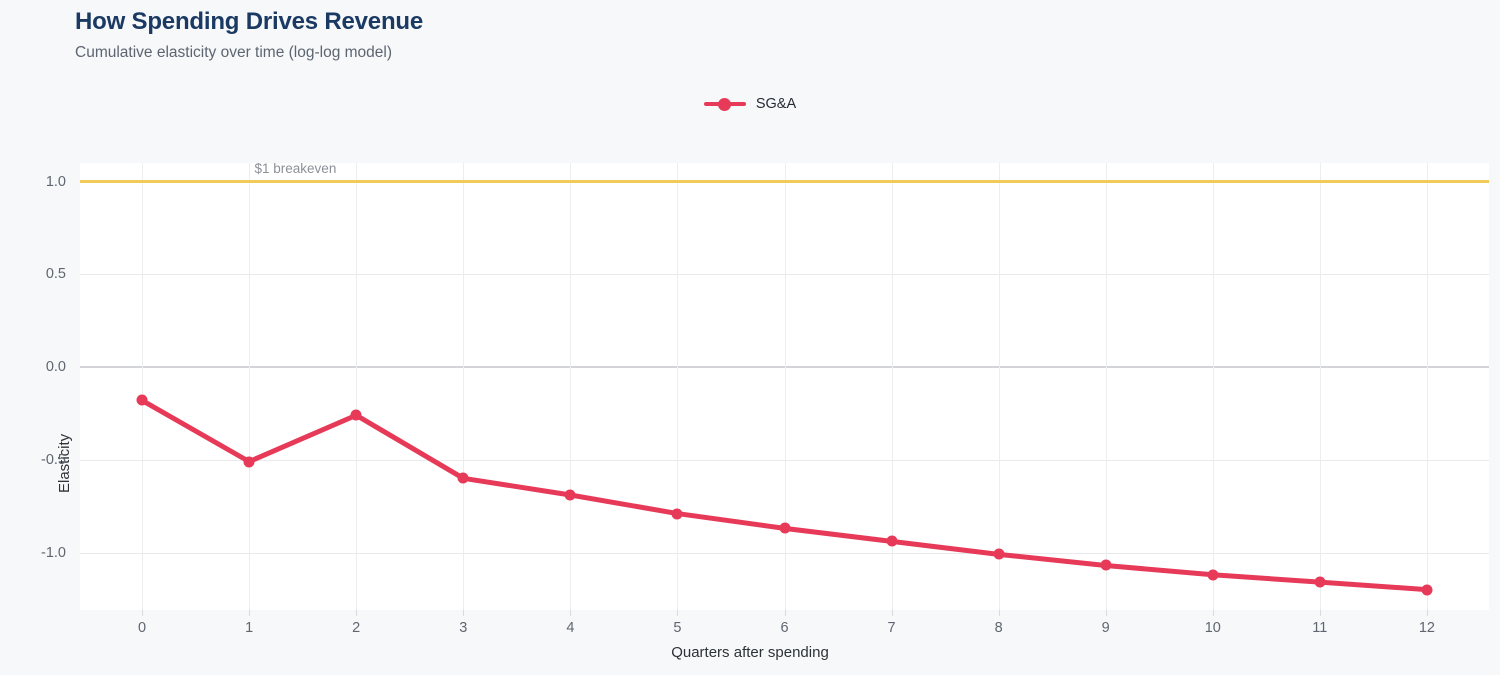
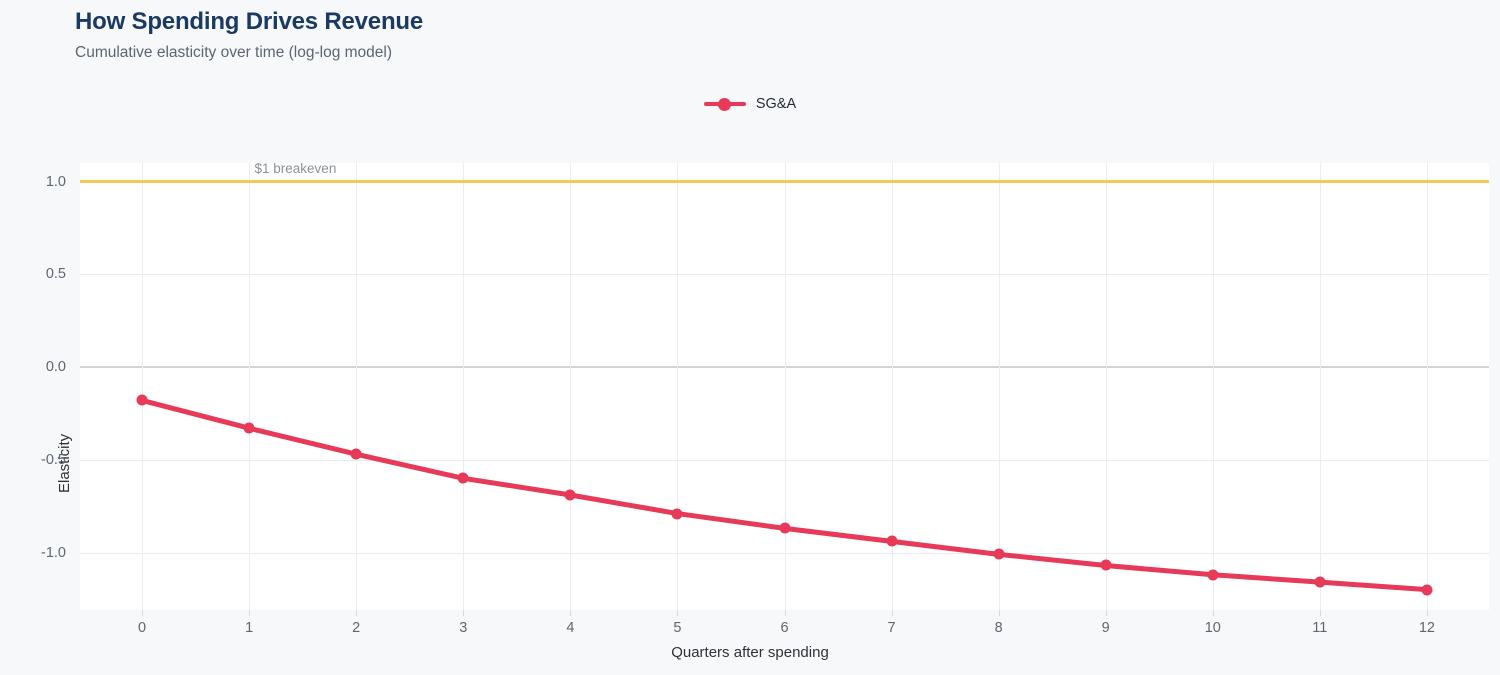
1: -0.51 -> -0.33
2: -0.26 -> -0.47
